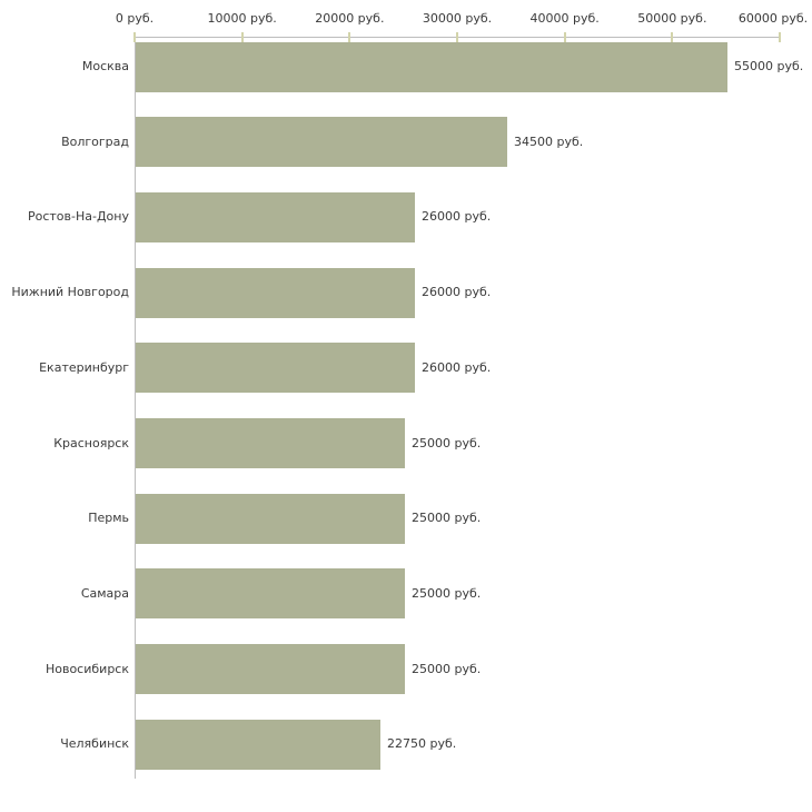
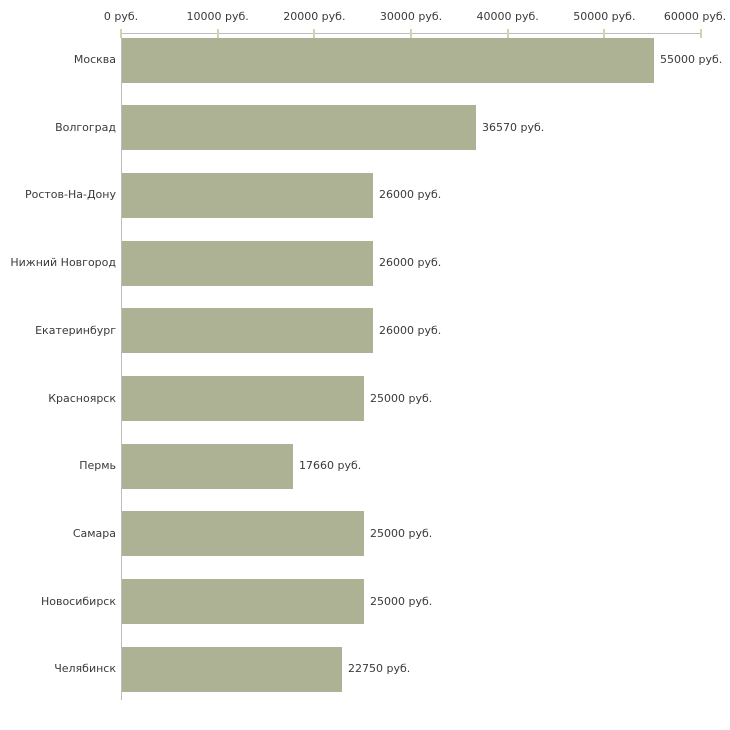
Волгоград: 34500 -> 36570
Пермь: 25000 -> 17660
